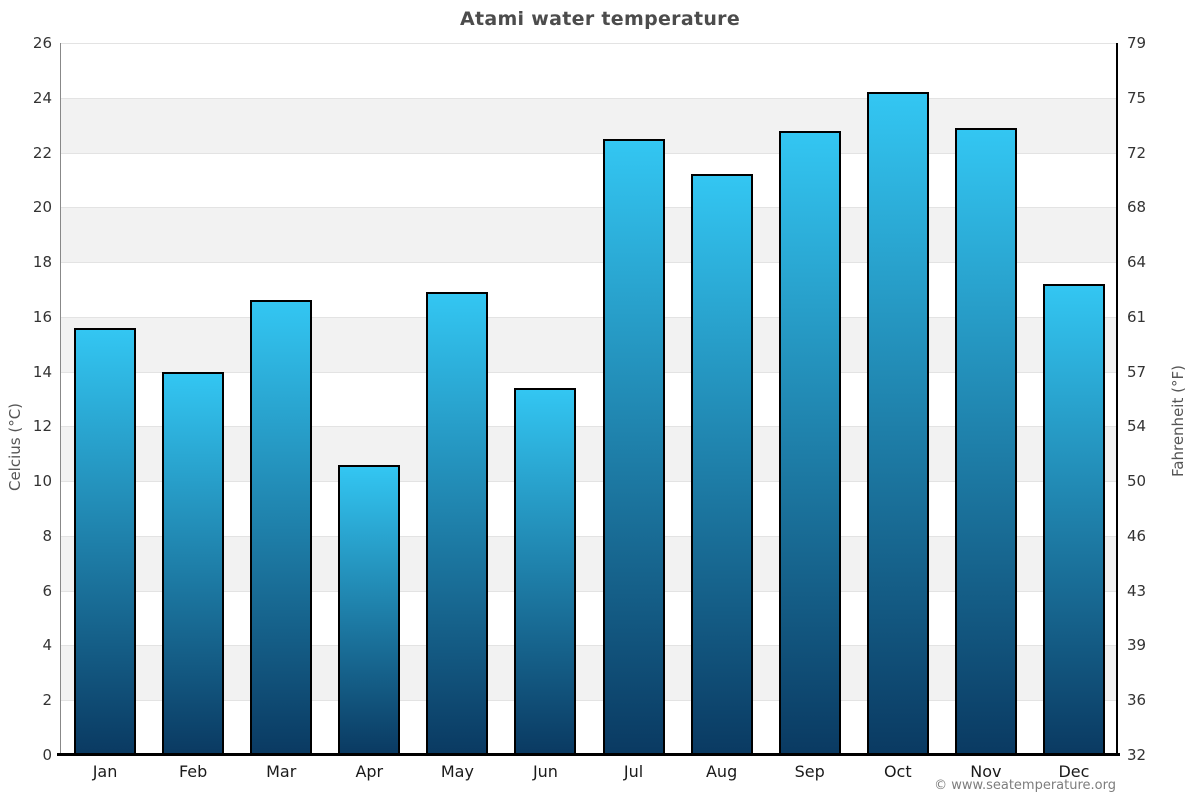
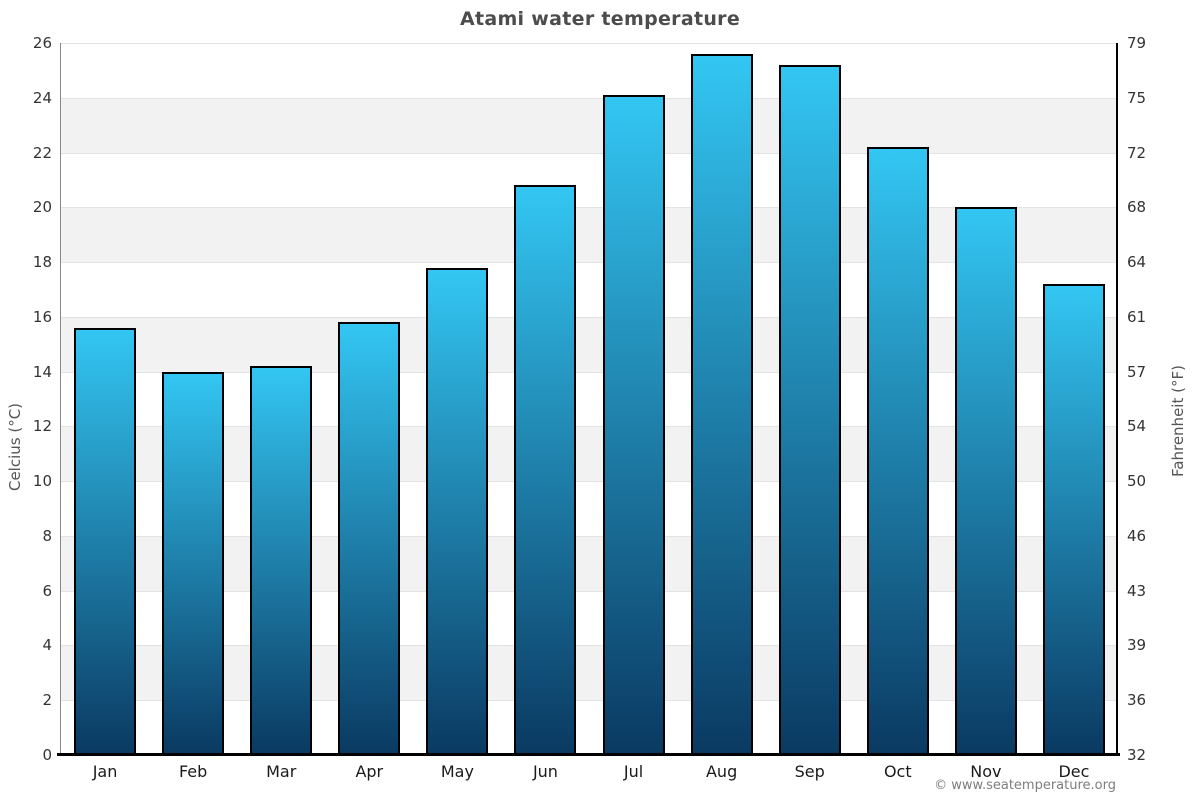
Mar: 16.6 -> 14.2
Apr: 10.6 -> 15.8
May: 16.9 -> 17.8
Jun: 13.4 -> 20.8
Jul: 22.5 -> 24.1
Aug: 21.2 -> 25.6
Sep: 22.8 -> 25.2
Oct: 24.2 -> 22.2
Nov: 22.9 -> 20.0
